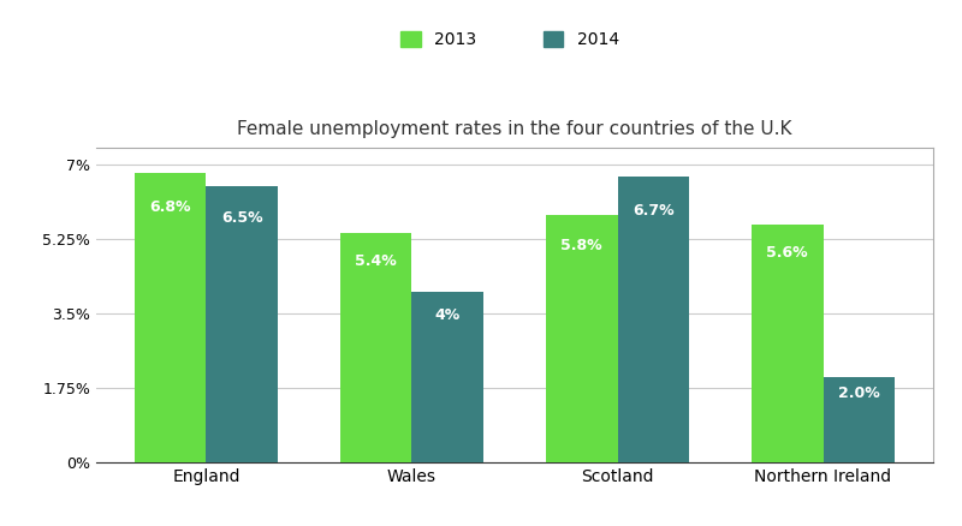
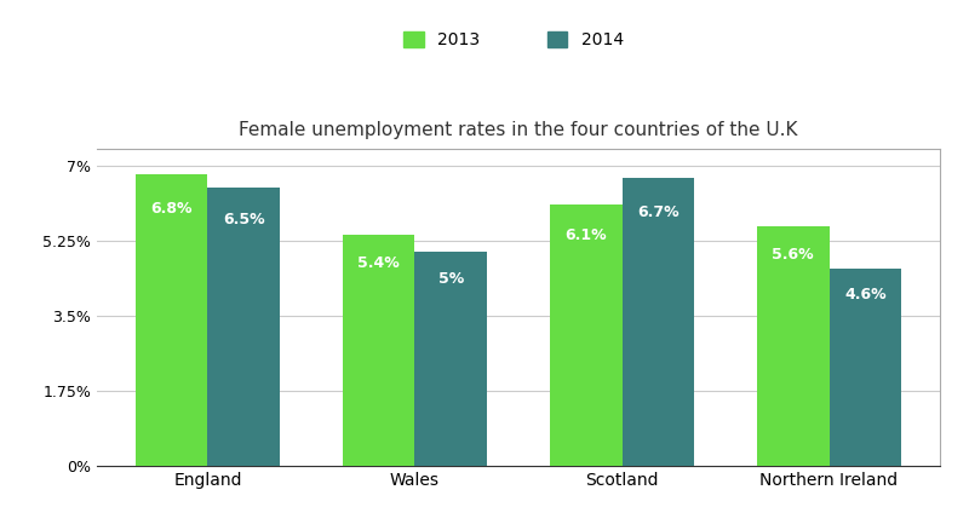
2014/Wales: 4% -> 5%
2013/Scotland: 5.8% -> 6.1%
2014/Northern Ireland: 2.0% -> 4.6%
